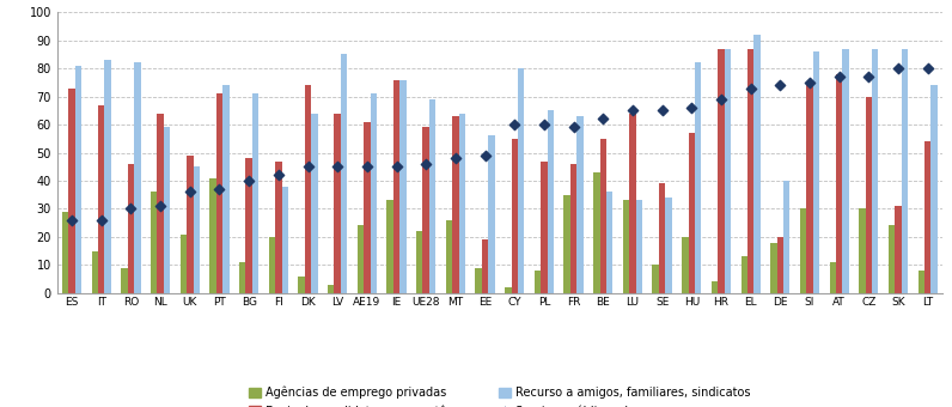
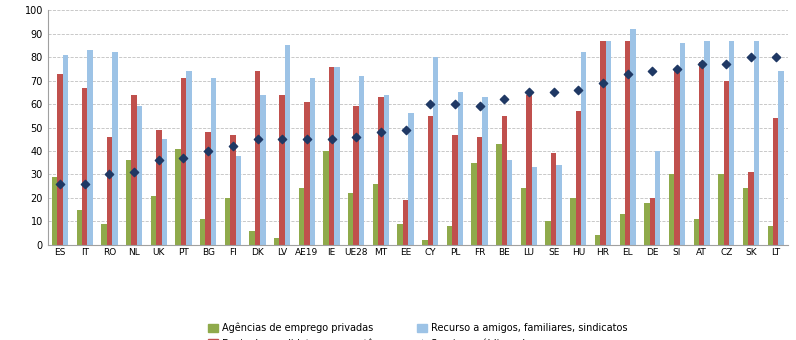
Agências de emprego privadas/IE: 33 -> 40
Recurso a amigos, familiares, sindicatos/UE28: 69 -> 72
Agências de emprego privadas/LU: 33 -> 24
